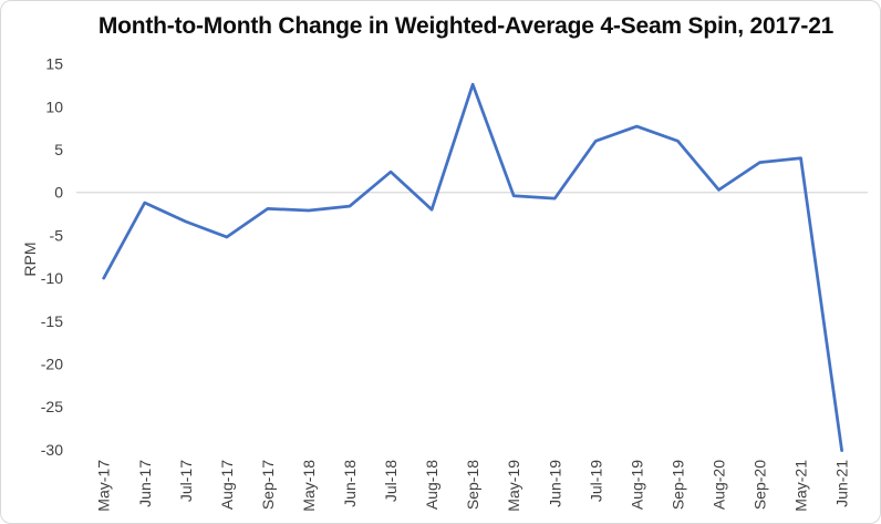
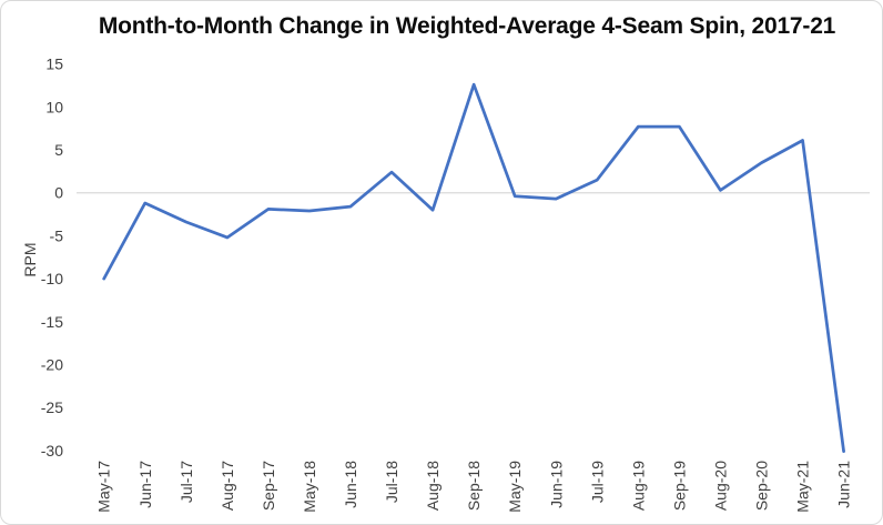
Jul-19: 6 -> 2
Sep-19: 6 -> 8
May-21: 4 -> 6
